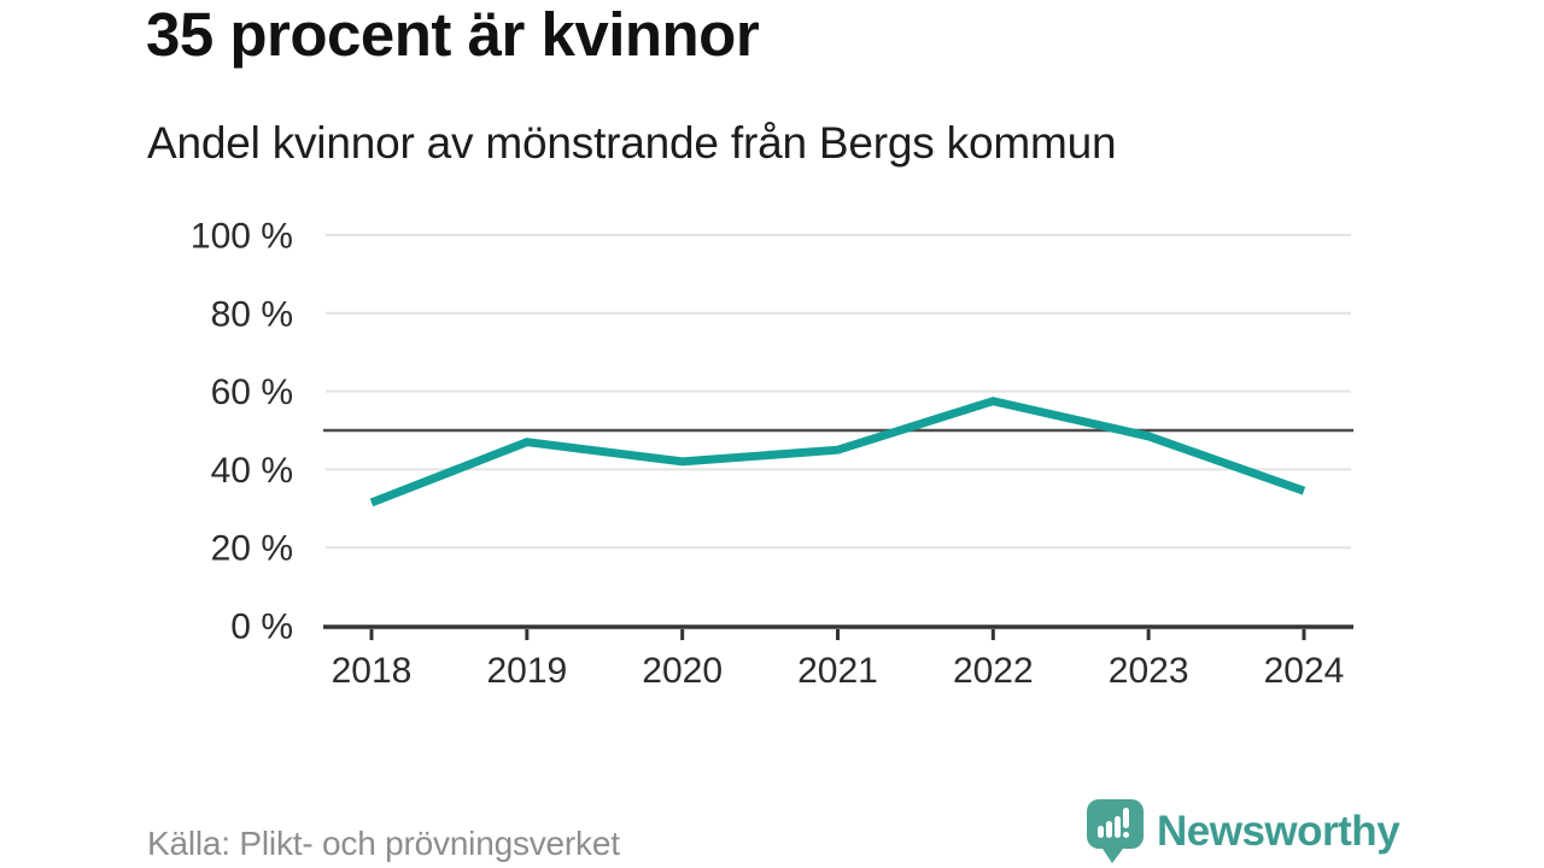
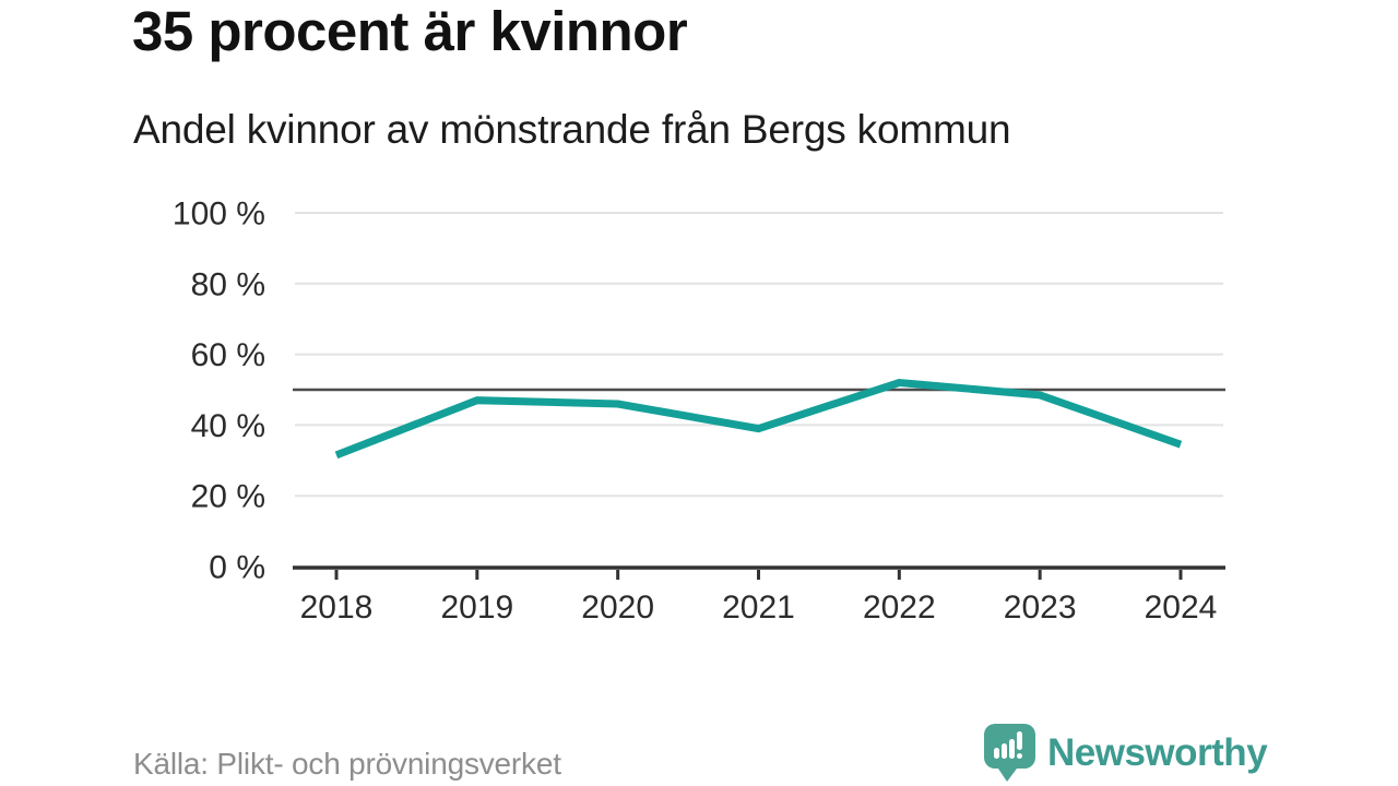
2020: 42% -> 46%
2021: 45% -> 39%
2022: 58% -> 52%
